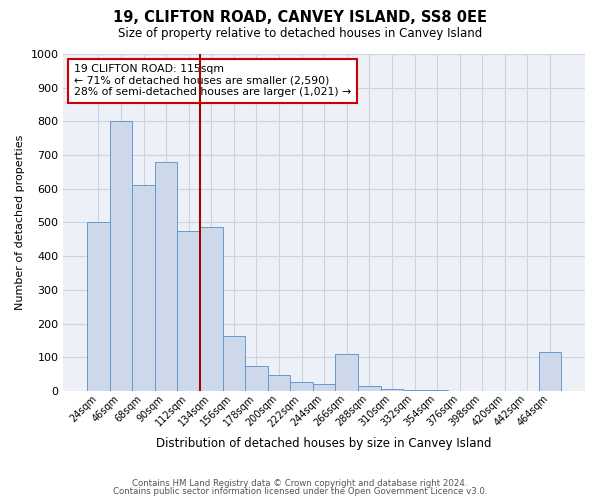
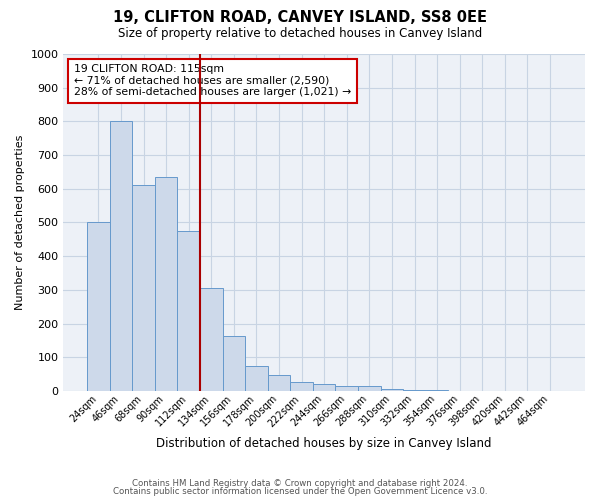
90sqm: 680 -> 635
134sqm: 485 -> 305
266sqm: 110 -> 15
464sqm: 115 -> 1
